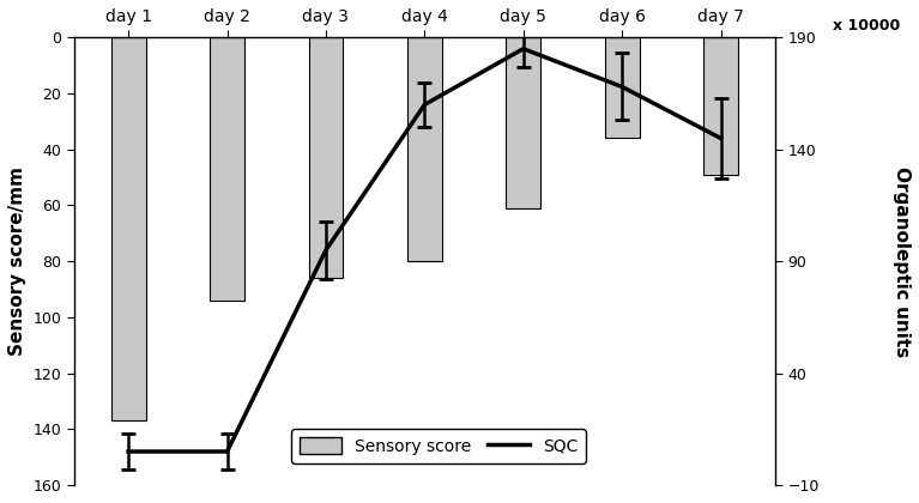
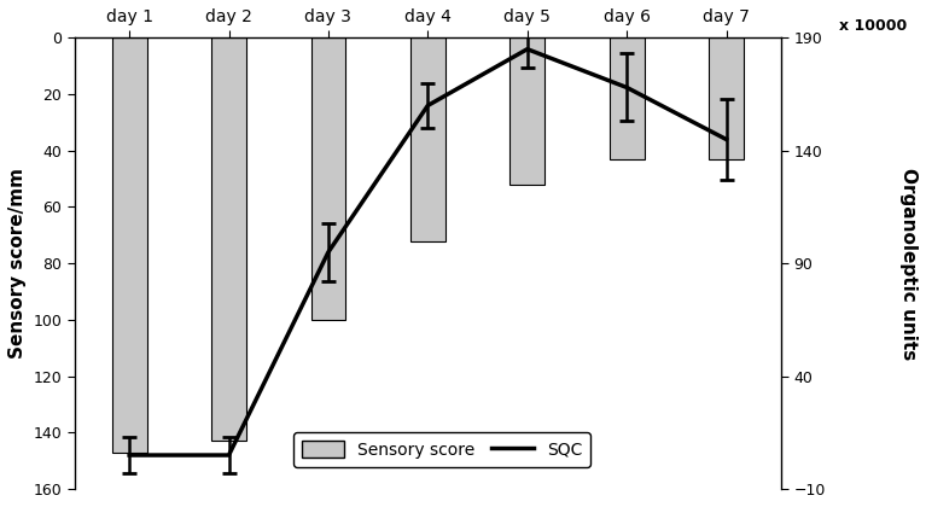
Sensory score/day 1: 137 -> 147
Sensory score/day 2: 94 -> 143
Sensory score/day 3: 86 -> 100
Sensory score/day 4: 80 -> 72
Sensory score/day 5: 61 -> 52
Sensory score/day 6: 36 -> 43
Sensory score/day 7: 49 -> 43
